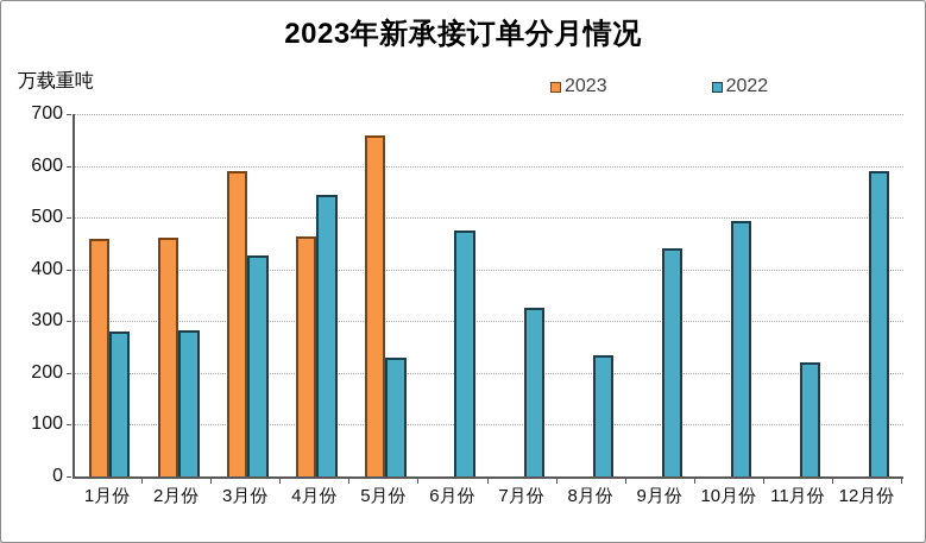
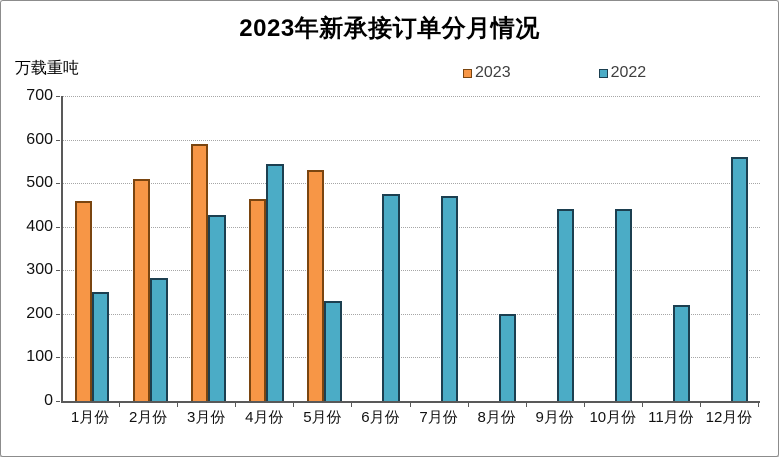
2022/1月份: 280 -> 250
2023/2月份: 460 -> 510
2023/5月份: 660 -> 530
2022/7月份: 330 -> 470
2022/8月份: 230 -> 200
2022/10月份: 490 -> 440
2022/12月份: 590 -> 560
